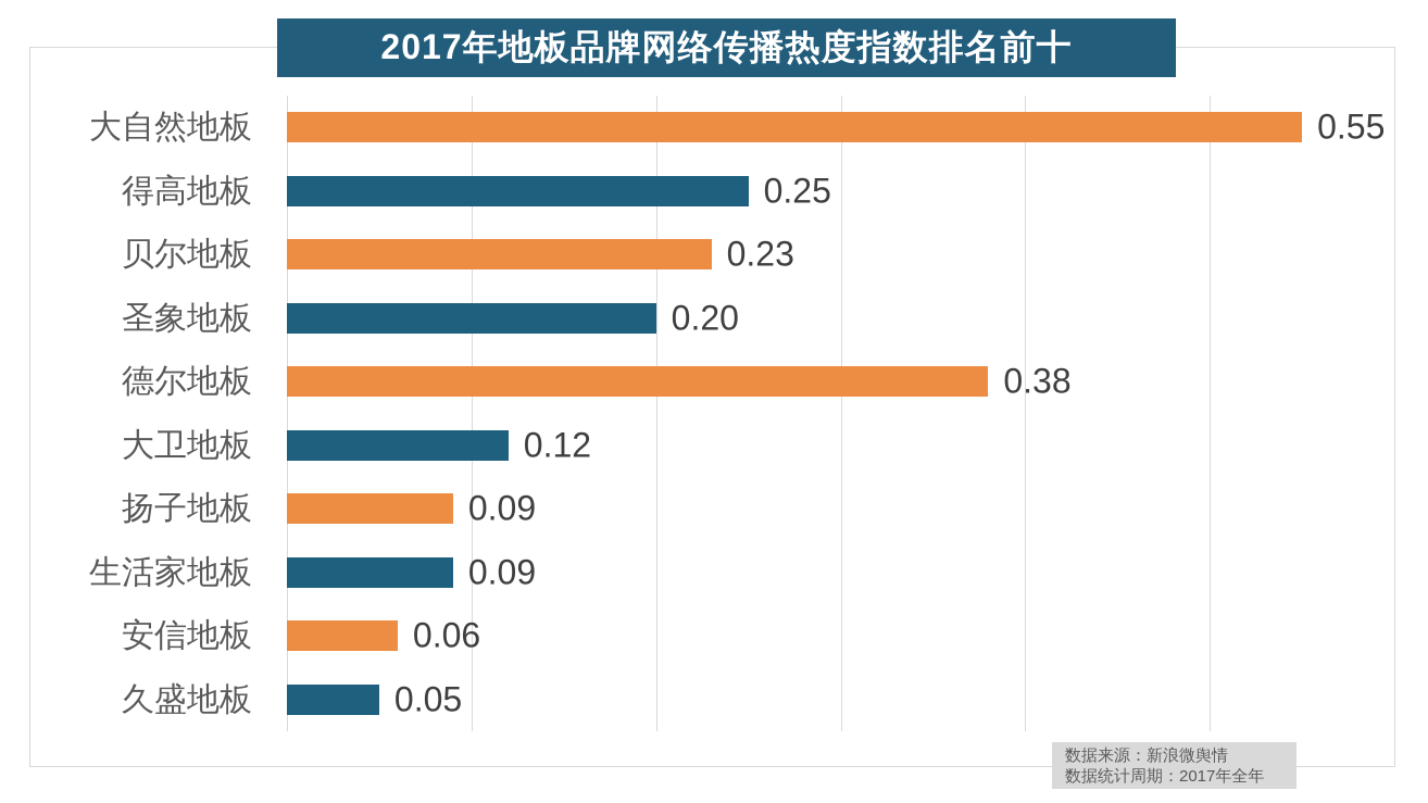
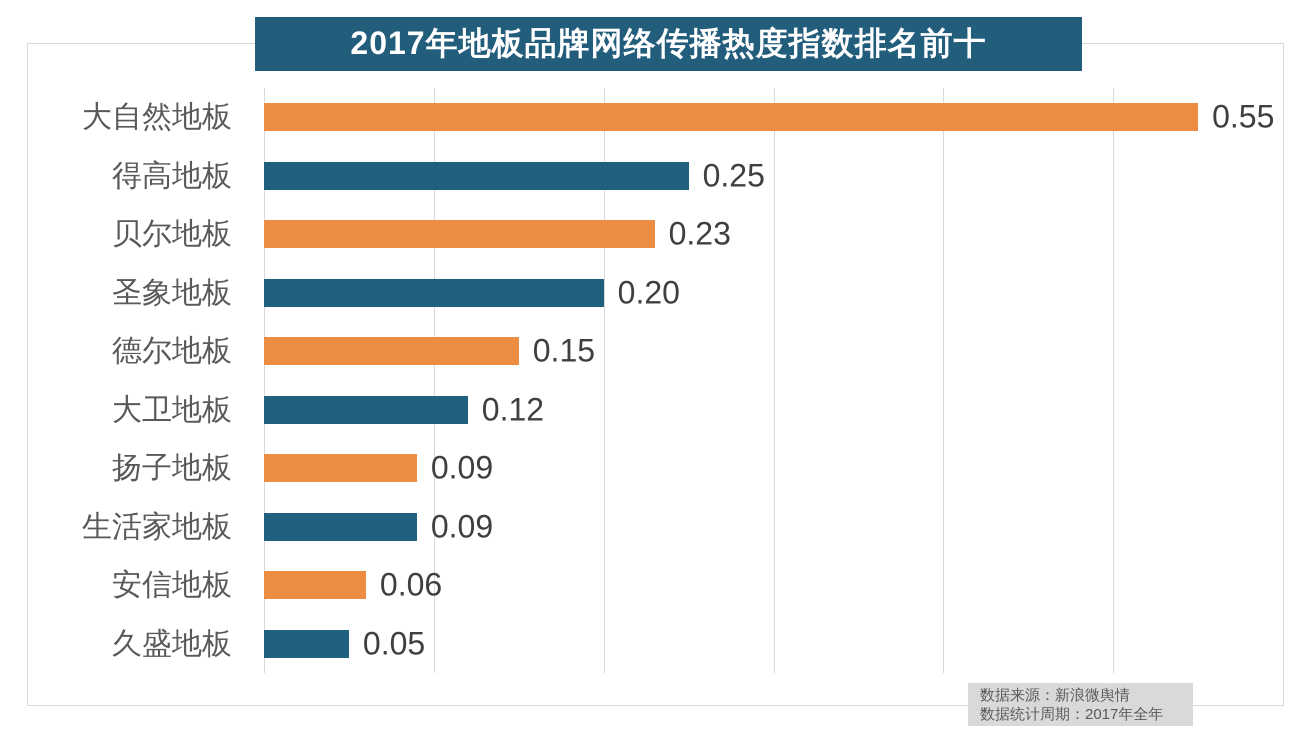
德尔地板: 0.38 -> 0.15
